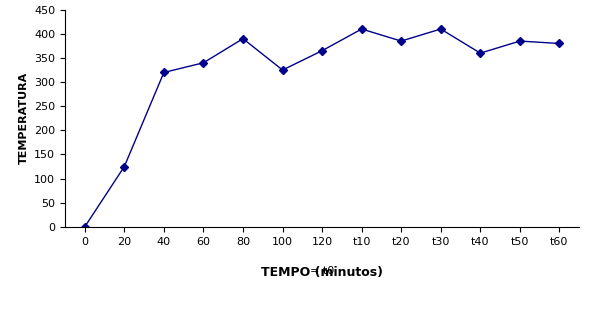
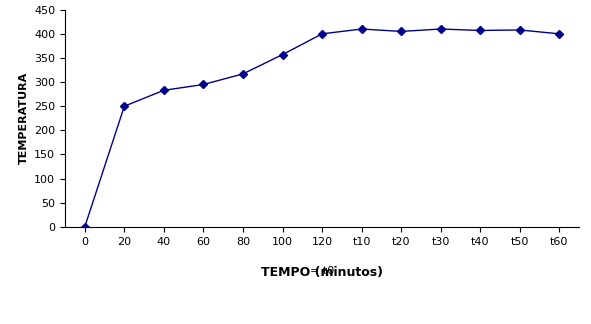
20: 125 -> 250
40: 320 -> 283
60: 340 -> 295
80: 390 -> 317
100: 325 -> 357
120: 365 -> 400
t20: 385 -> 405
t40: 360 -> 407
t50: 385 -> 408
t60: 380 -> 400
